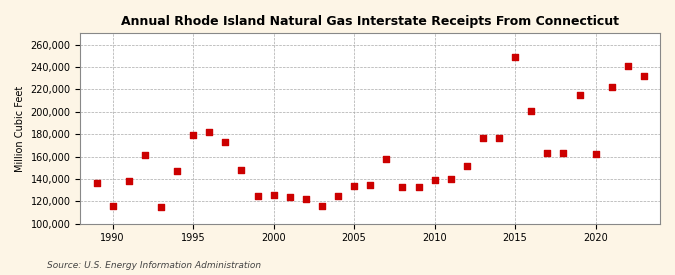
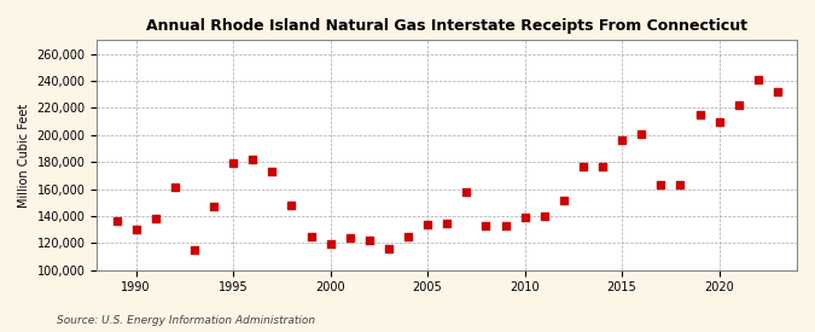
1990: 116,000 -> 130,000
2000: 126,000 -> 119,000
2015: 249,000 -> 196,000
2020: 162,000 -> 210,000
